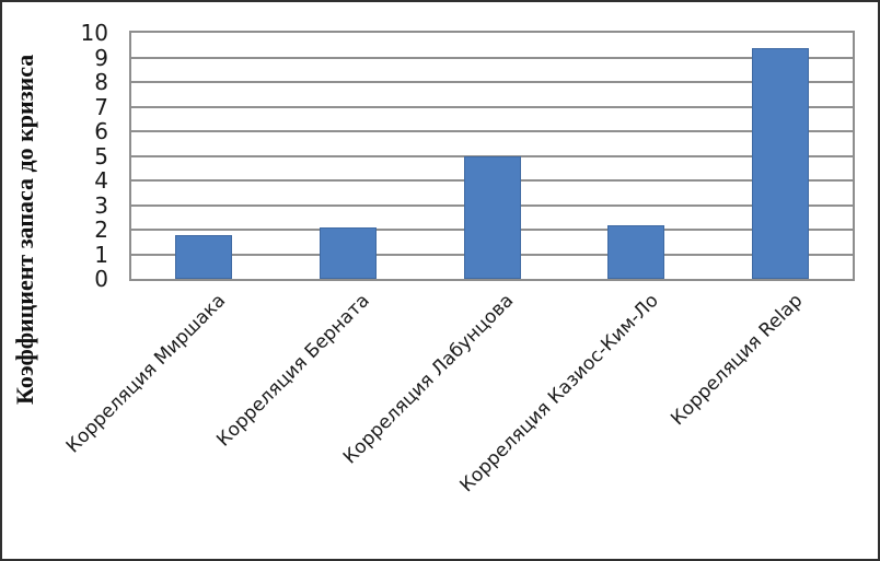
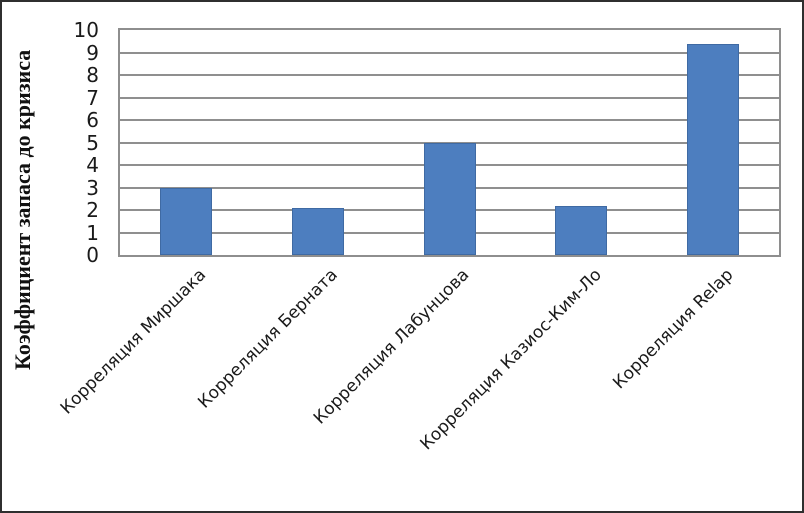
Корреляция Миршака: 1.8 -> 3.0
